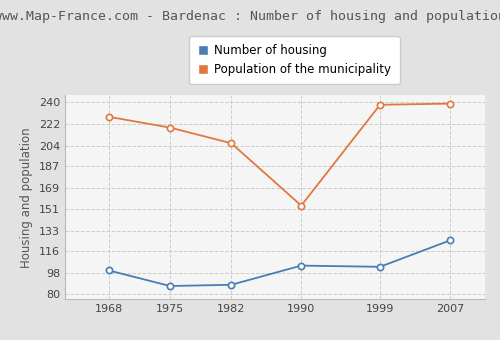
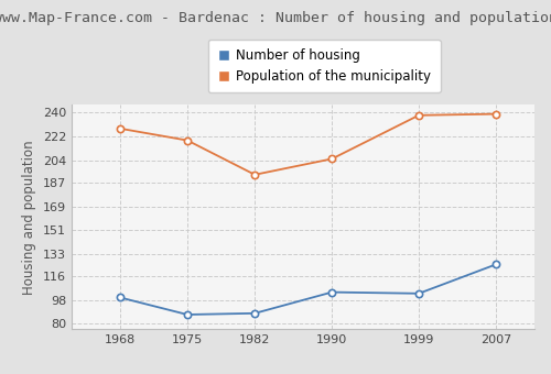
Population of the municipality/1982: 206 -> 193
Population of the municipality/1990: 154 -> 205
